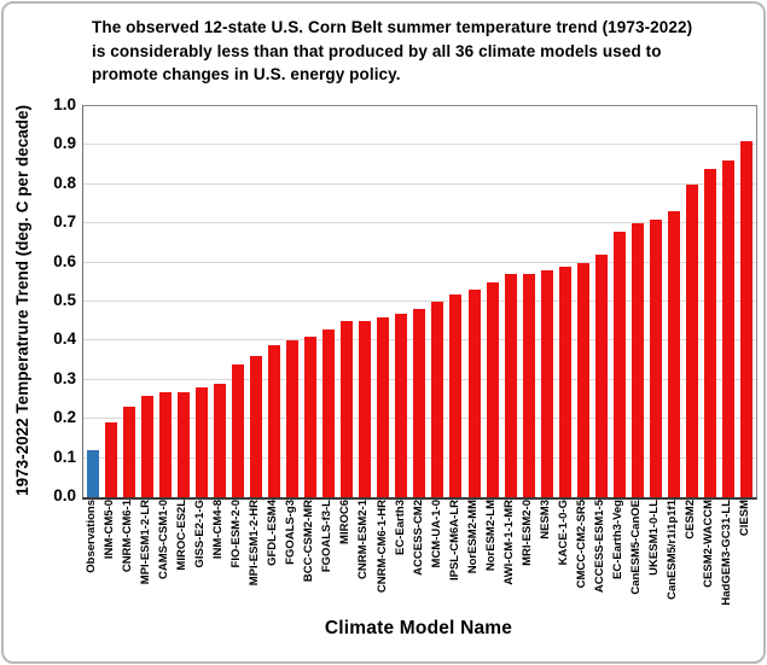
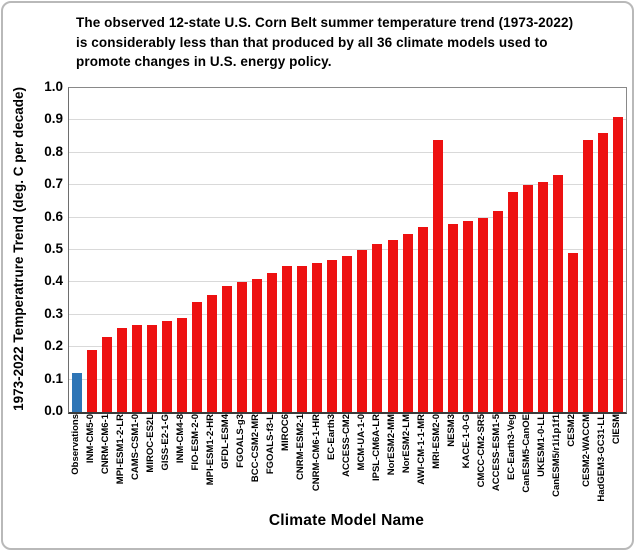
MRI-ESM2-0: 0.57 -> 0.84
CESM2: 0.80 -> 0.49
